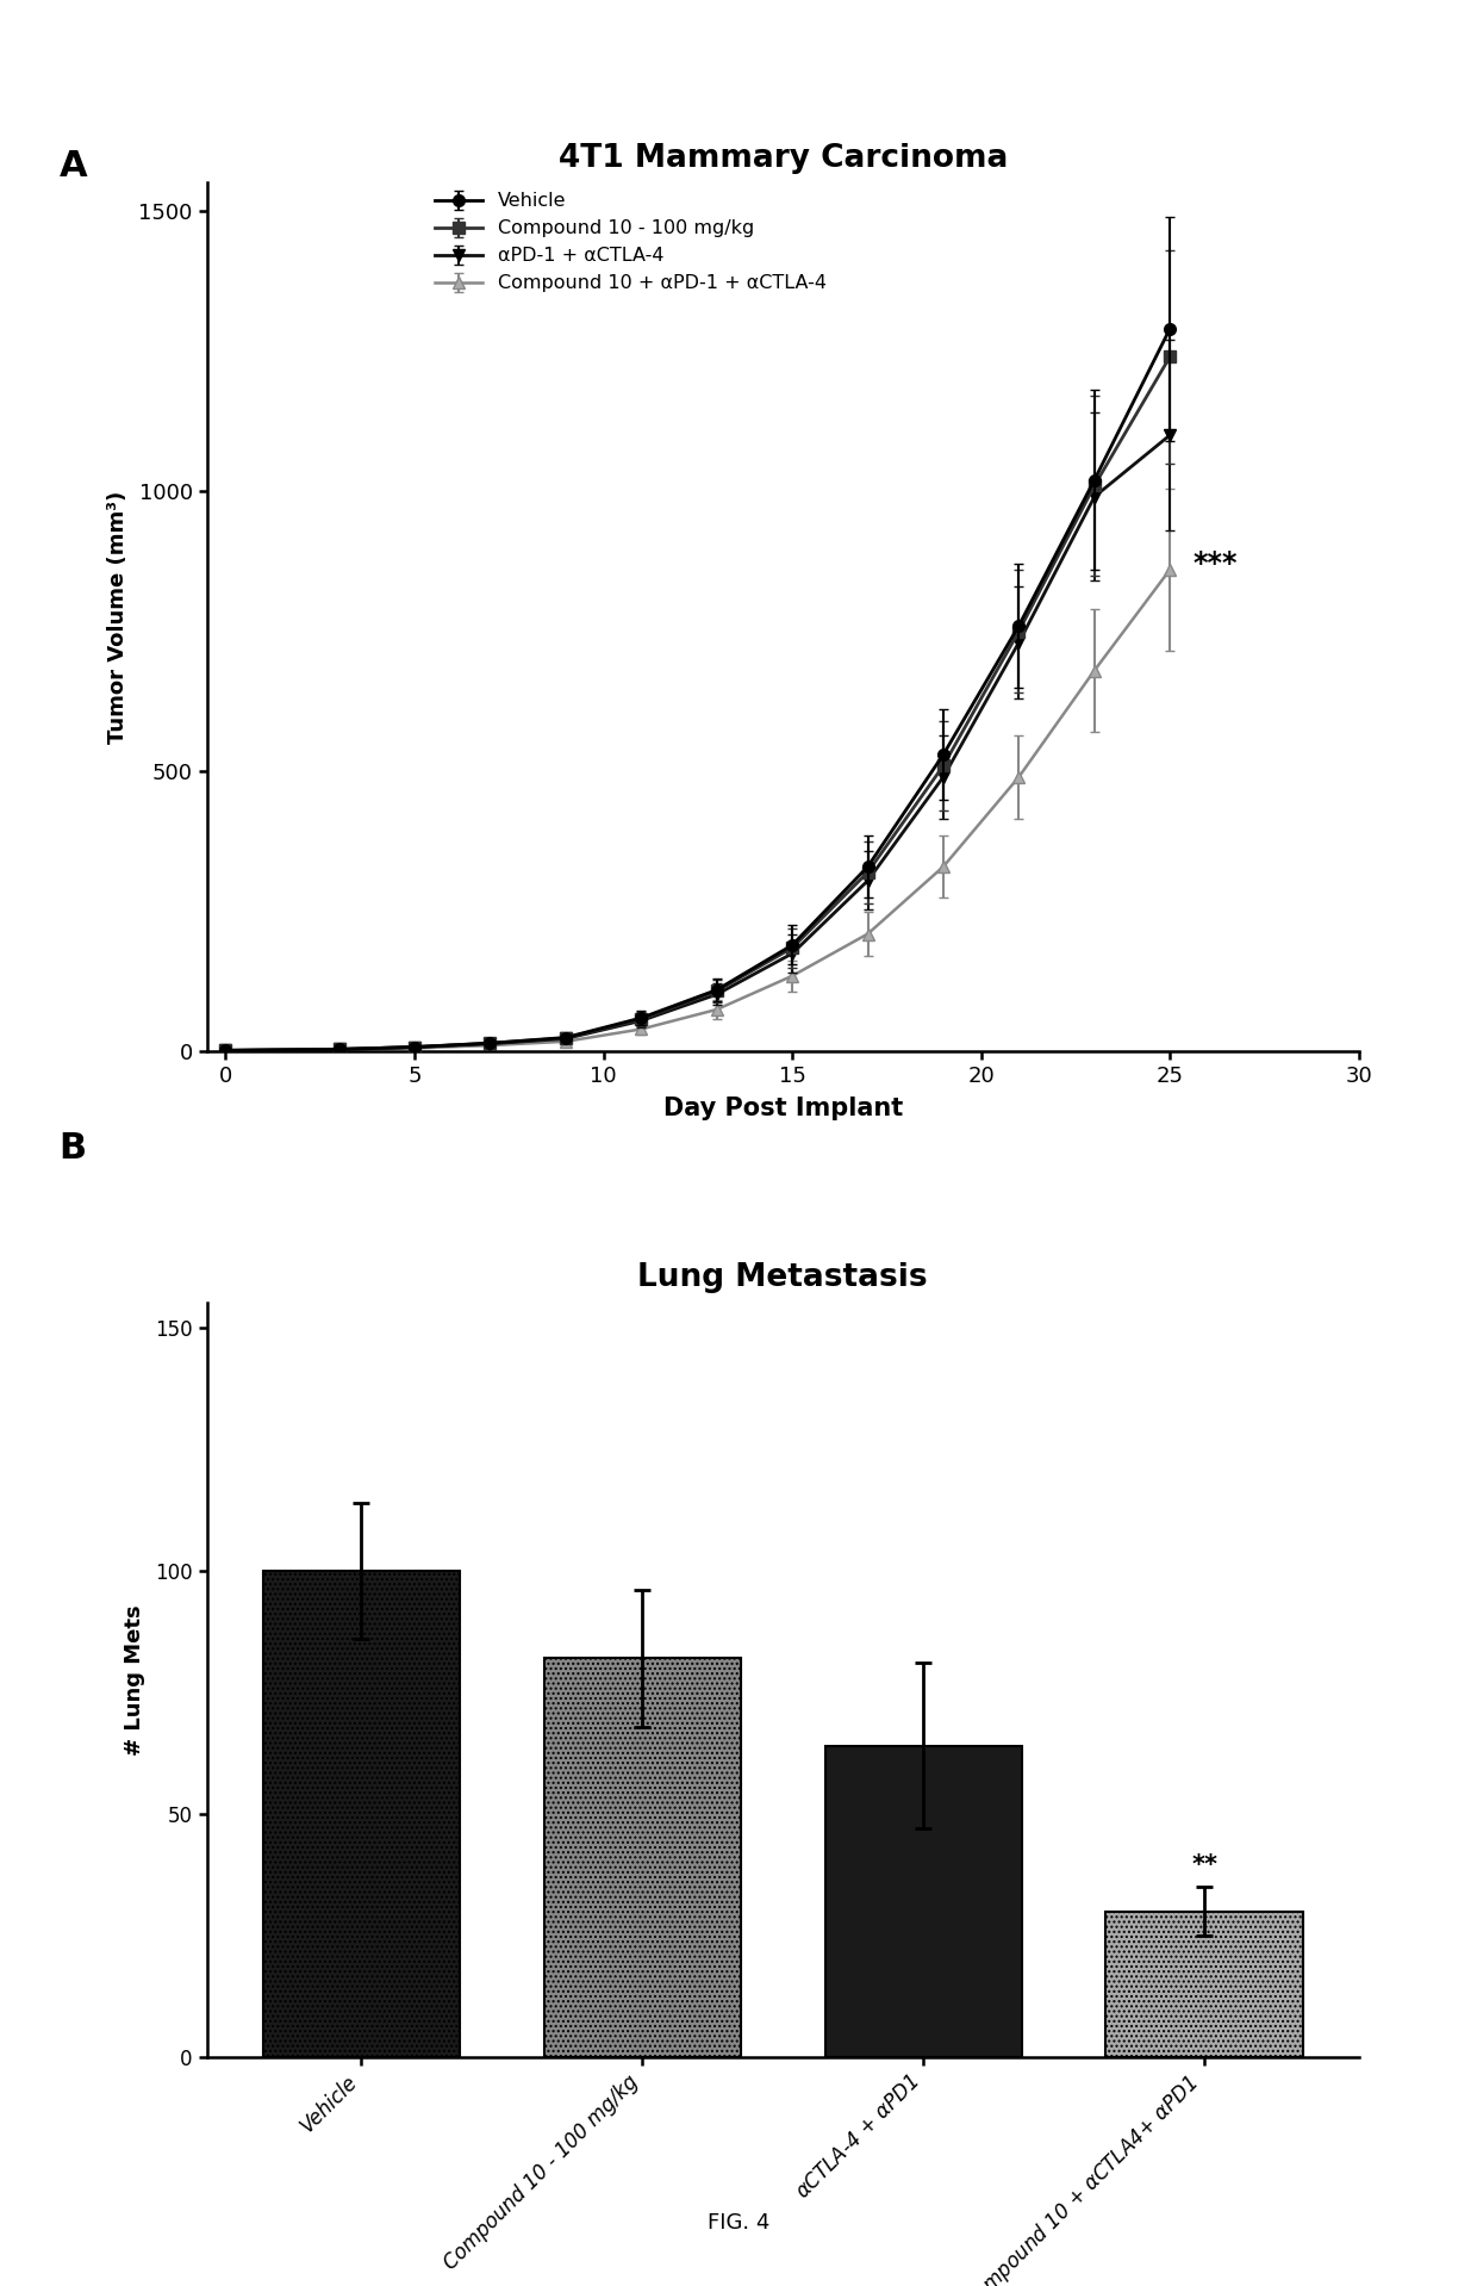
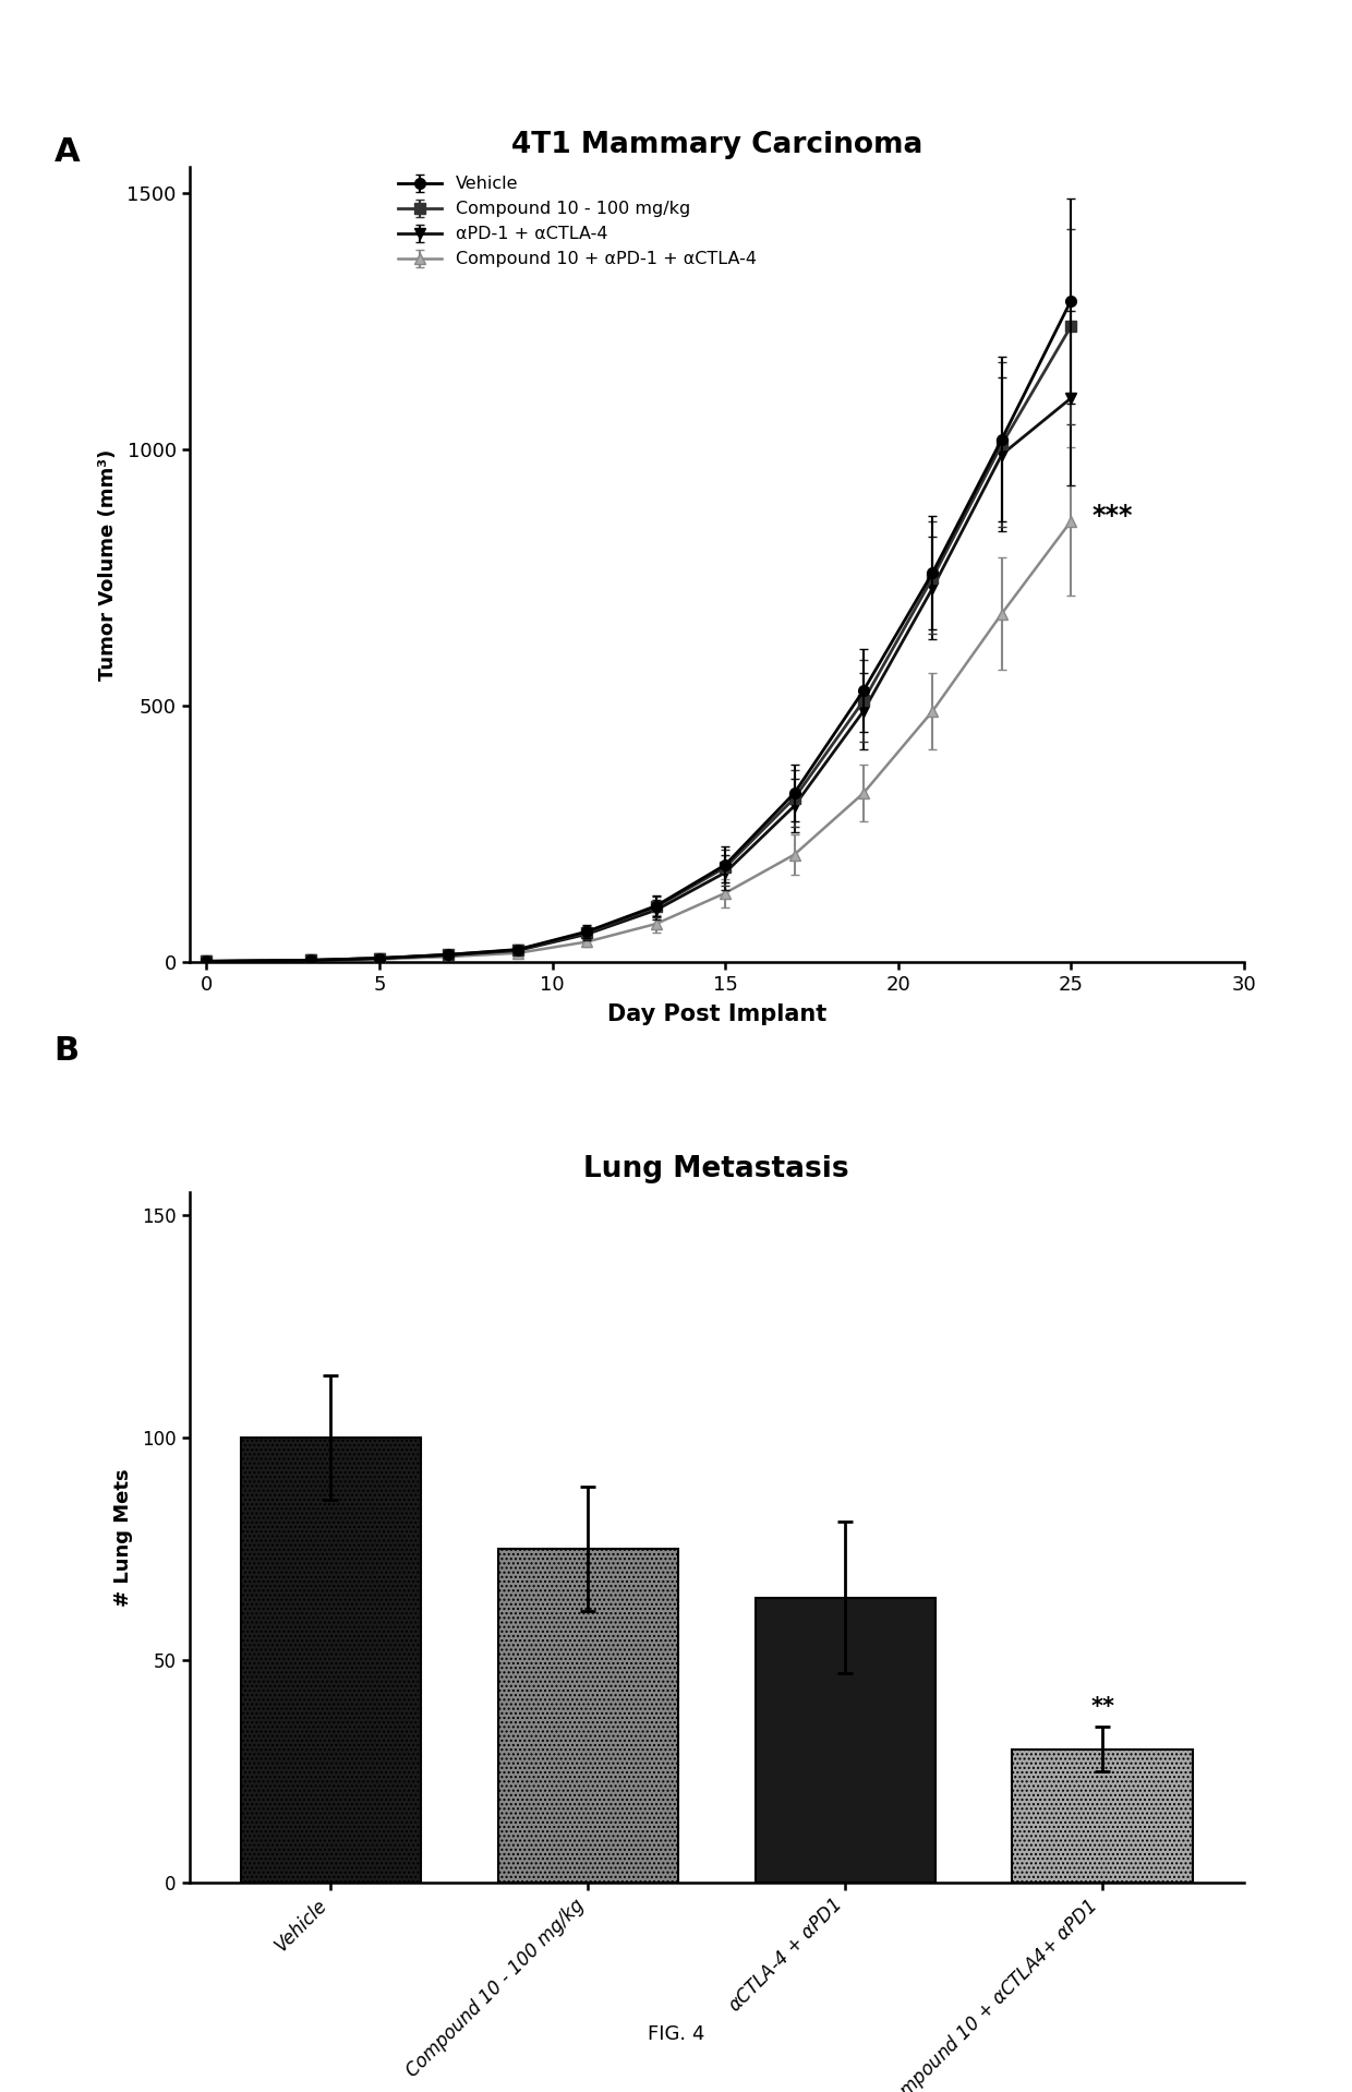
Lung Metastasis/Compound 10 - 100 mg/kg: 82 -> 75
